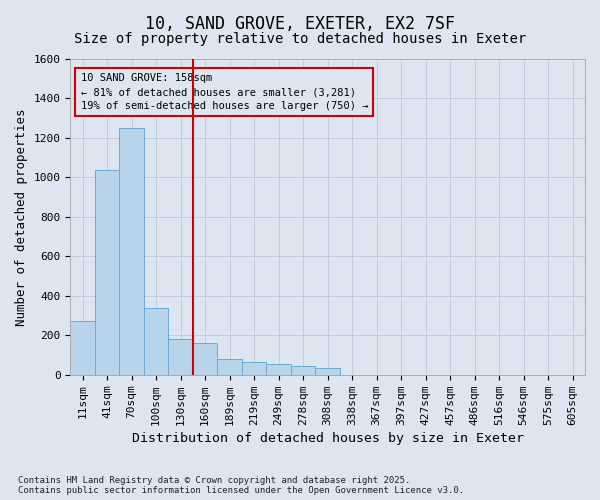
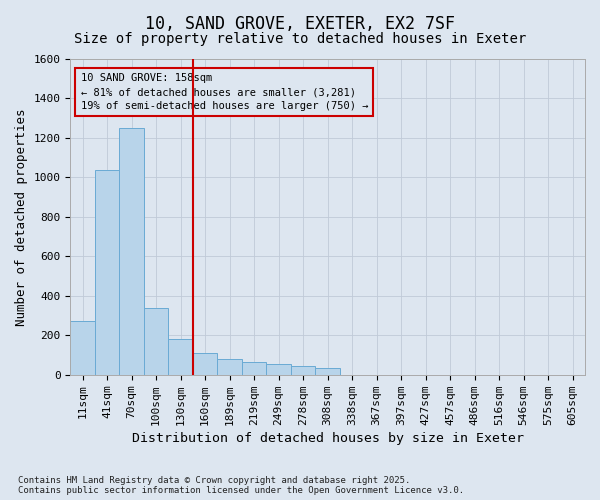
160sqm: 160 -> 110
